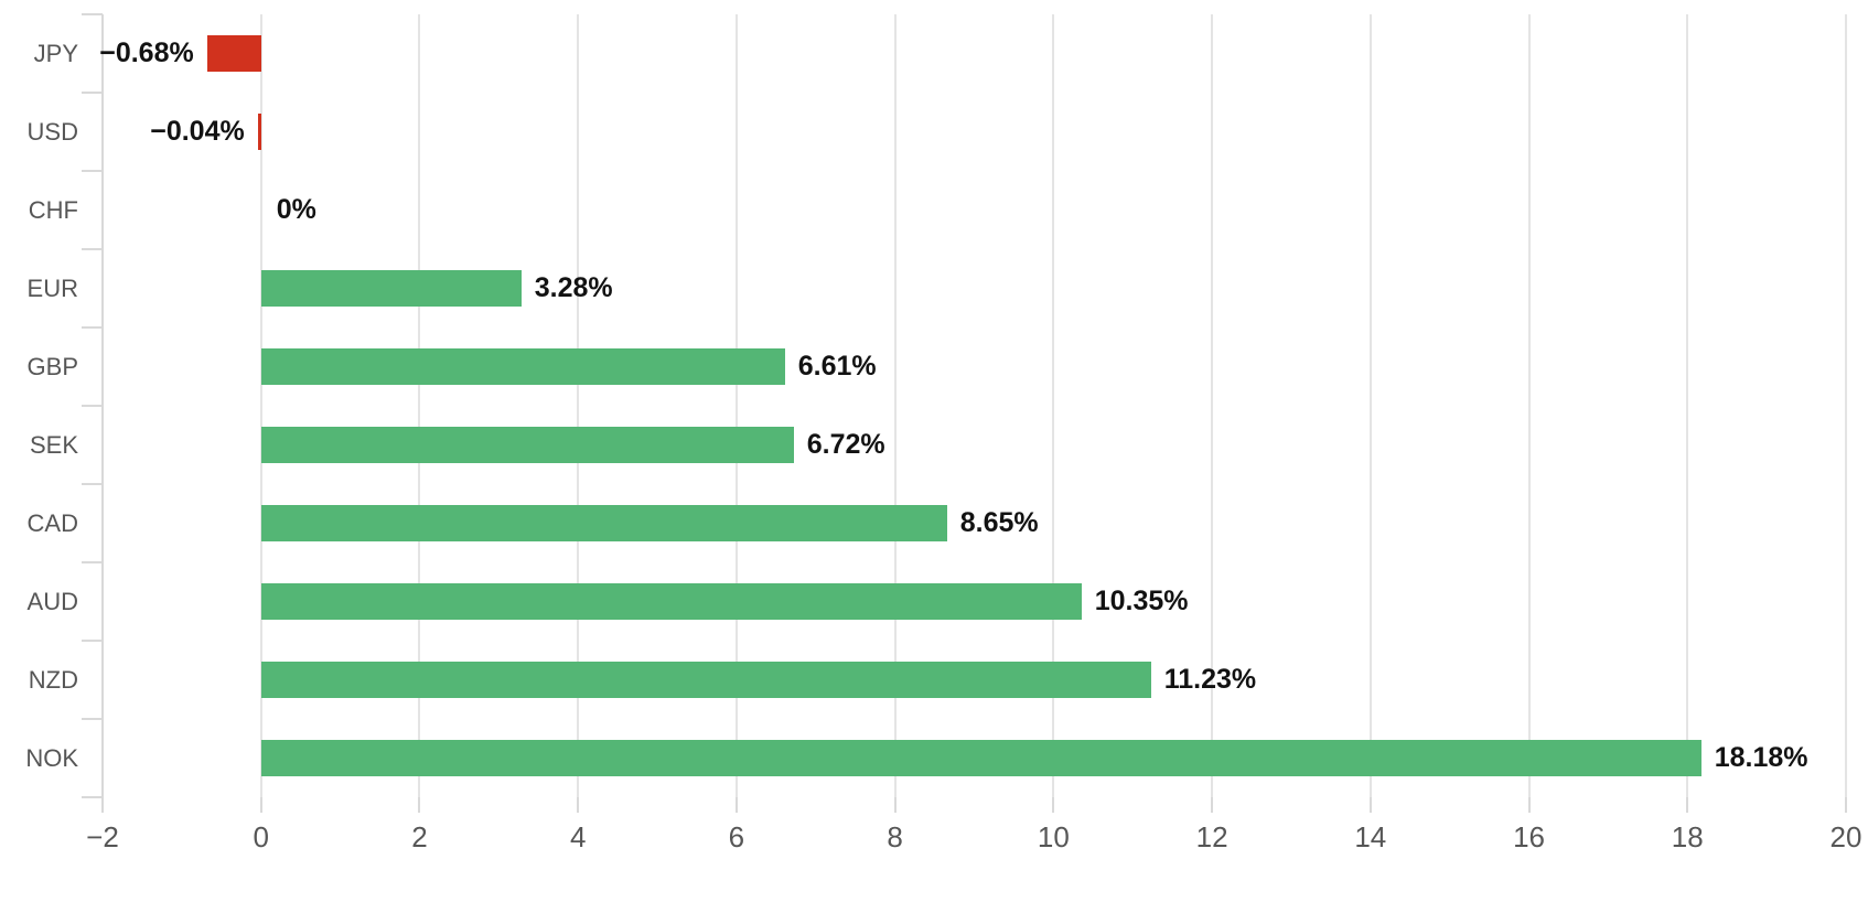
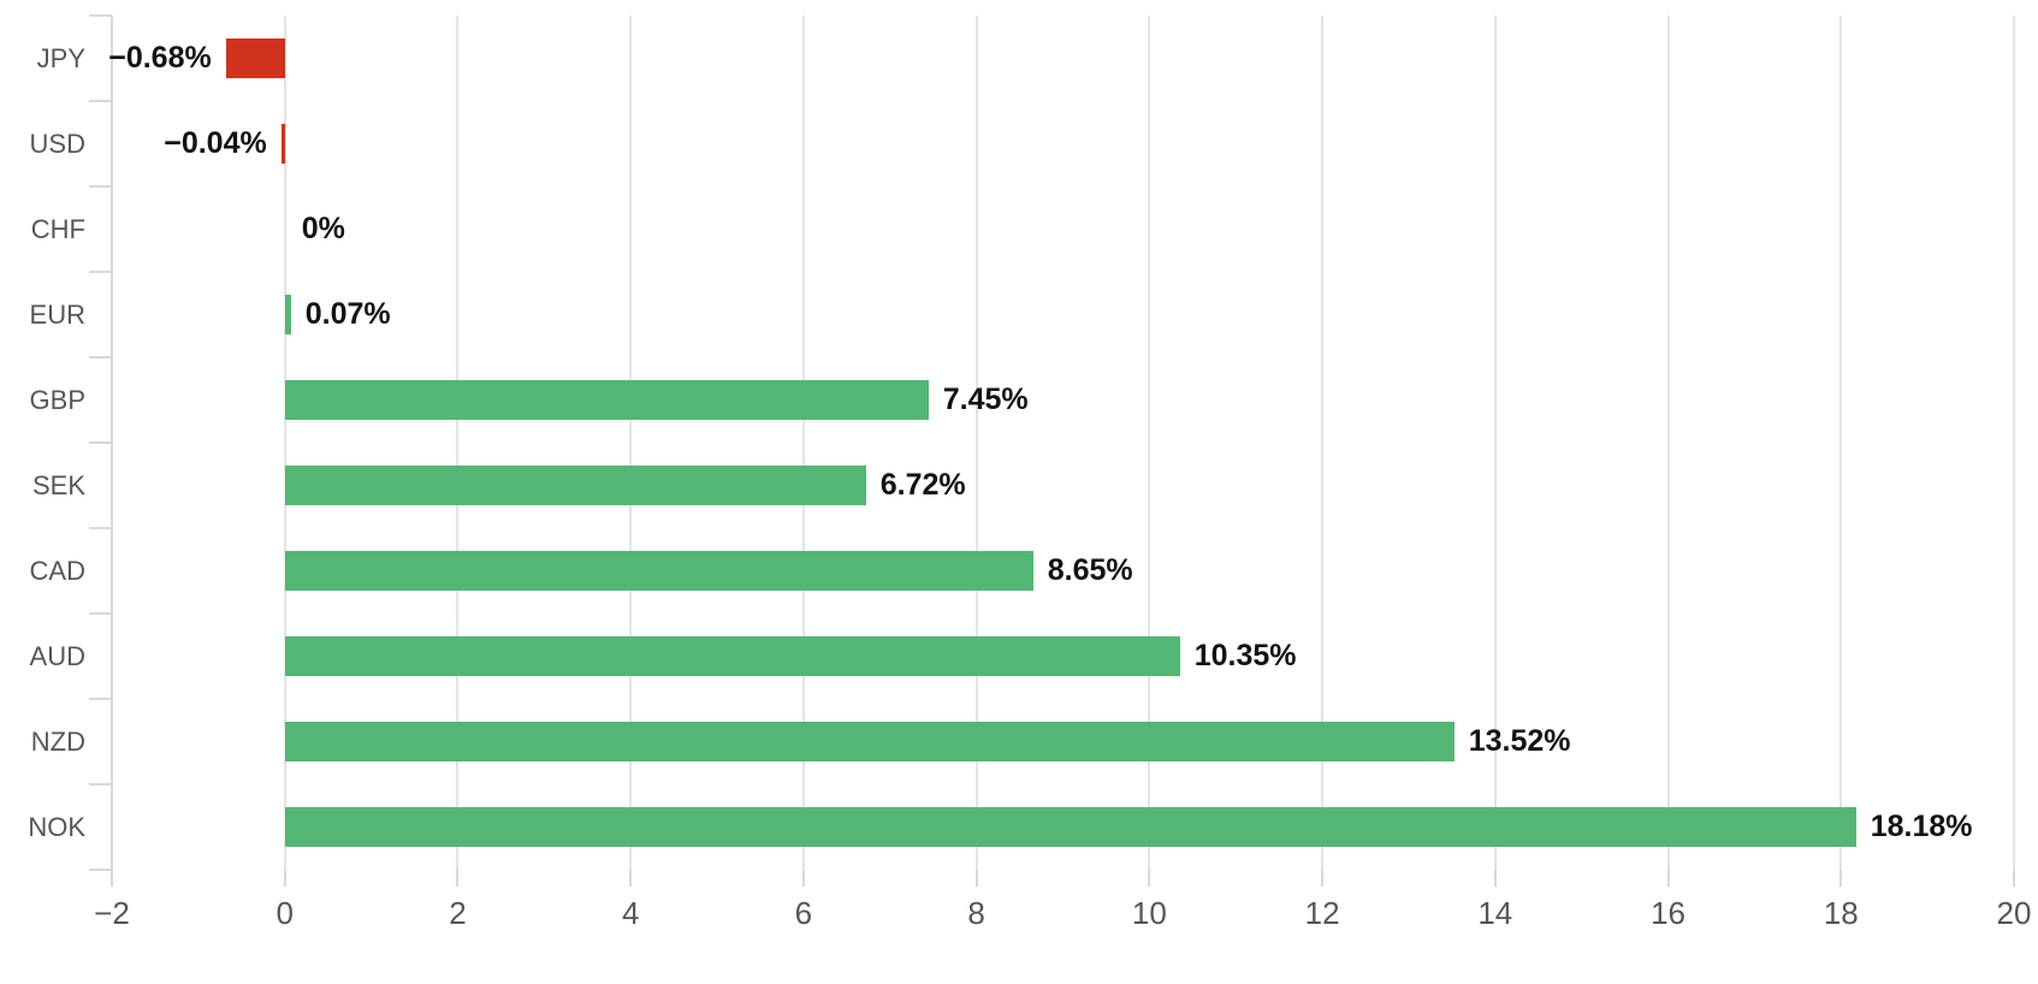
EUR: 3.28% -> 0.07%
GBP: 6.61% -> 7.45%
NZD: 11.23% -> 13.52%
